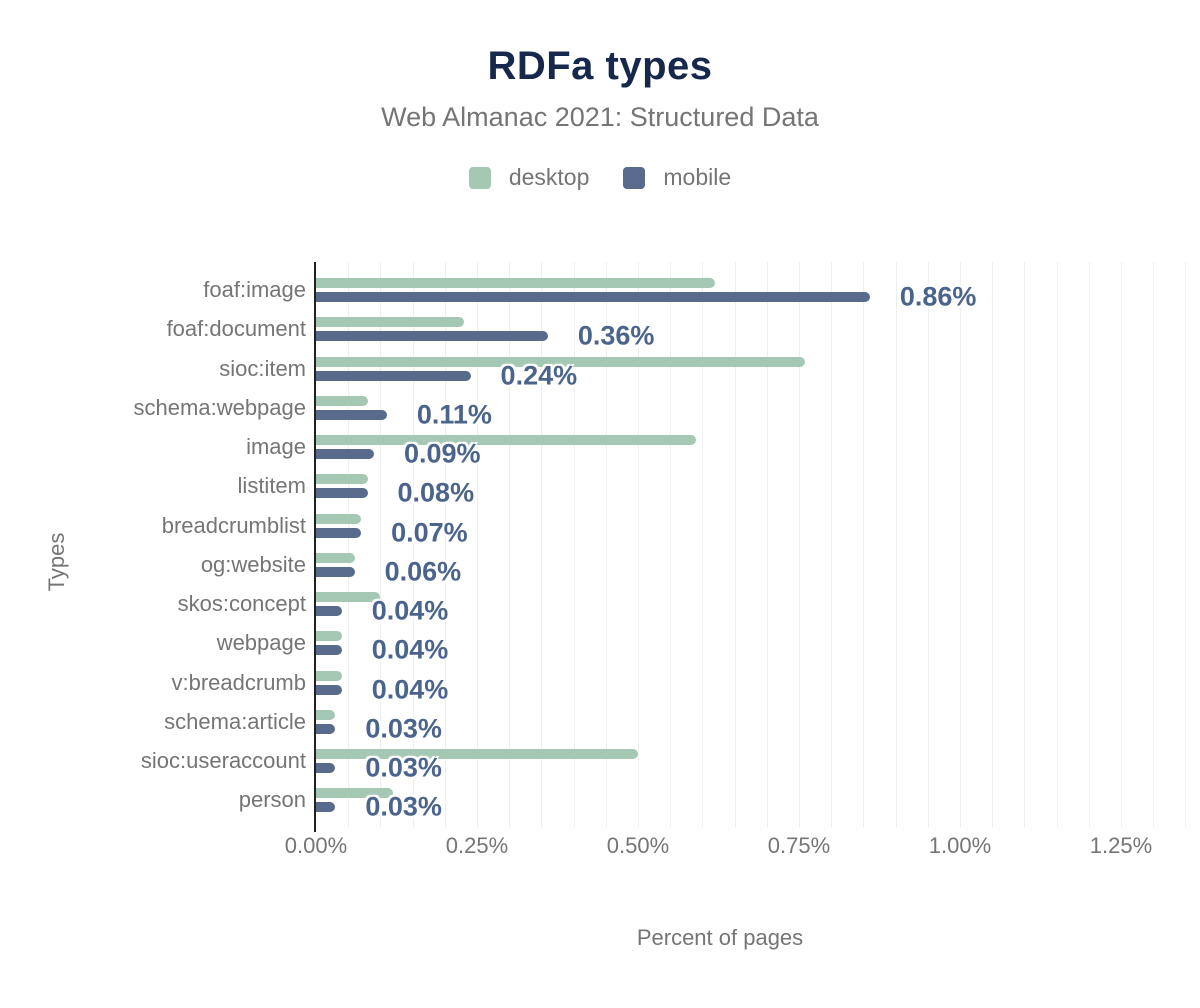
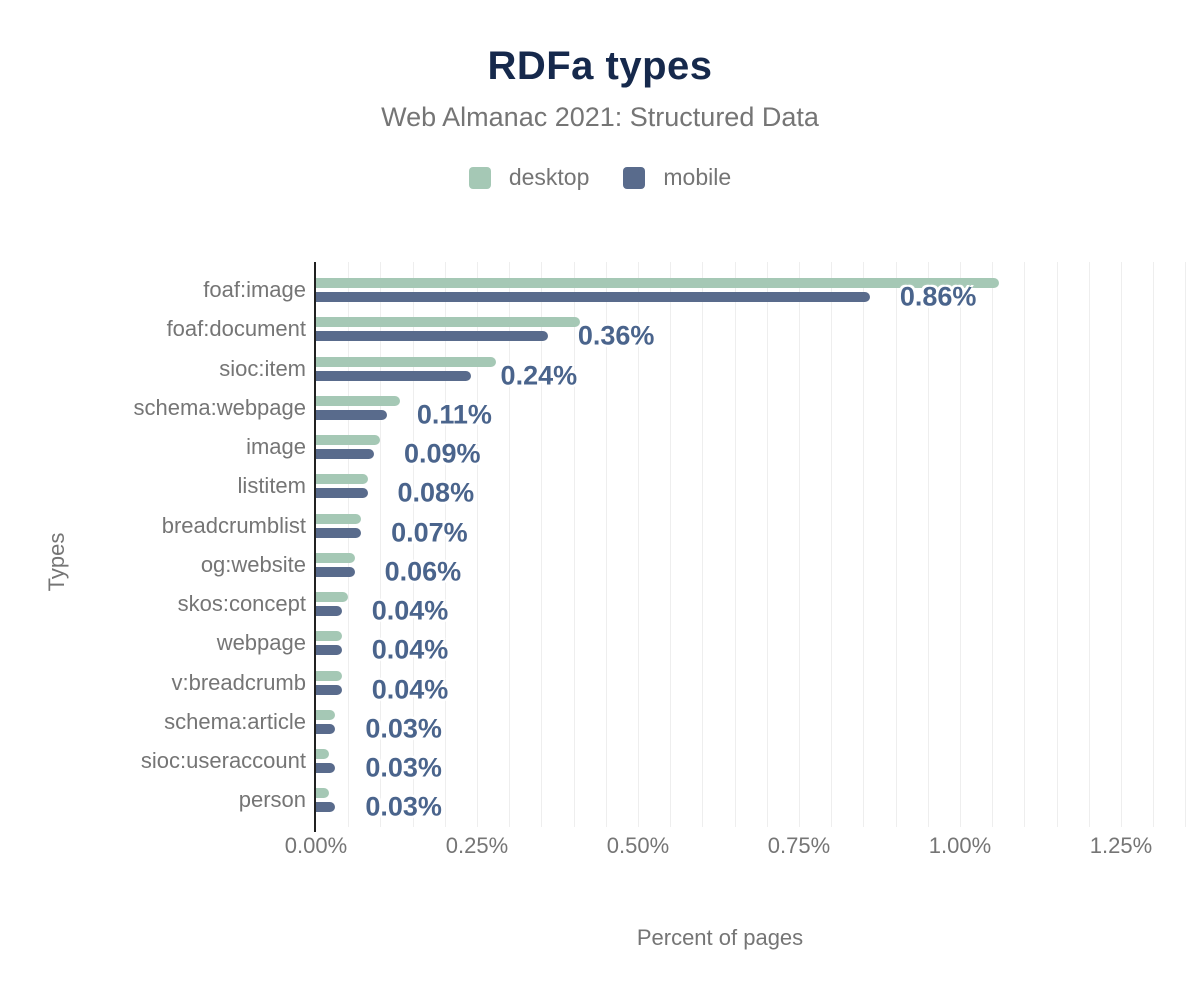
desktop/foaf:image: 0.62% -> 1.06%
desktop/foaf:document: 0.23% -> 0.41%
desktop/sioc:item: 0.76% -> 0.28%
desktop/schema:webpage: 0.08% -> 0.13%
desktop/image: 0.59% -> 0.10%
desktop/skos:concept: 0.10% -> 0.05%
desktop/sioc:useraccount: 0.50% -> 0.02%
desktop/person: 0.12% -> 0.02%
